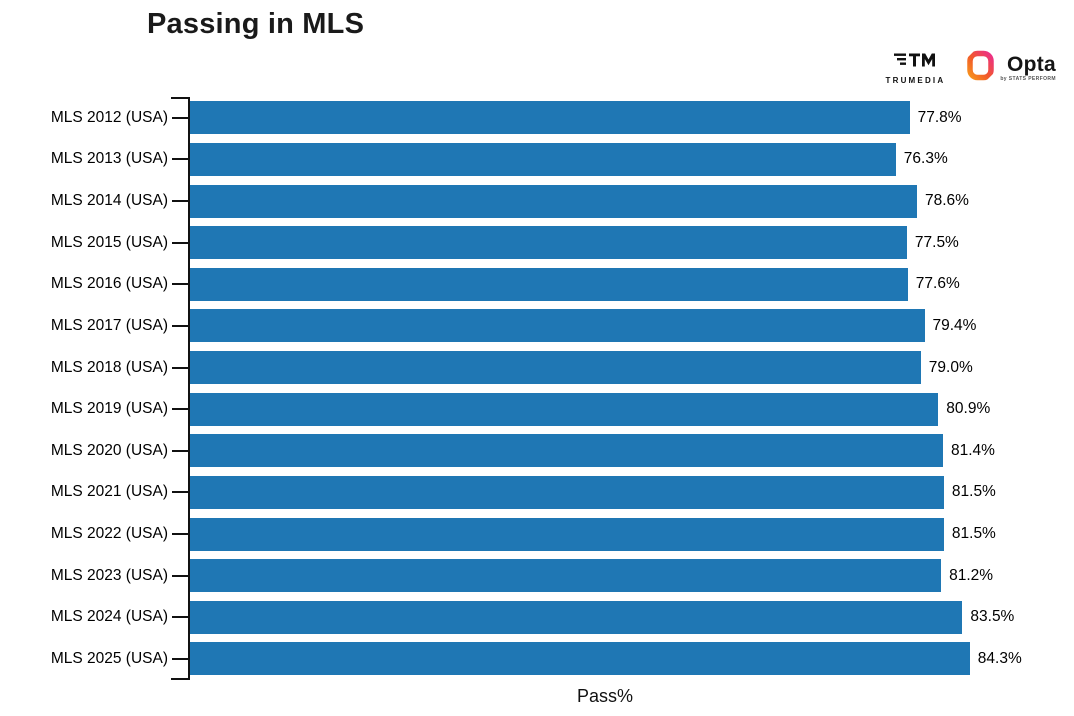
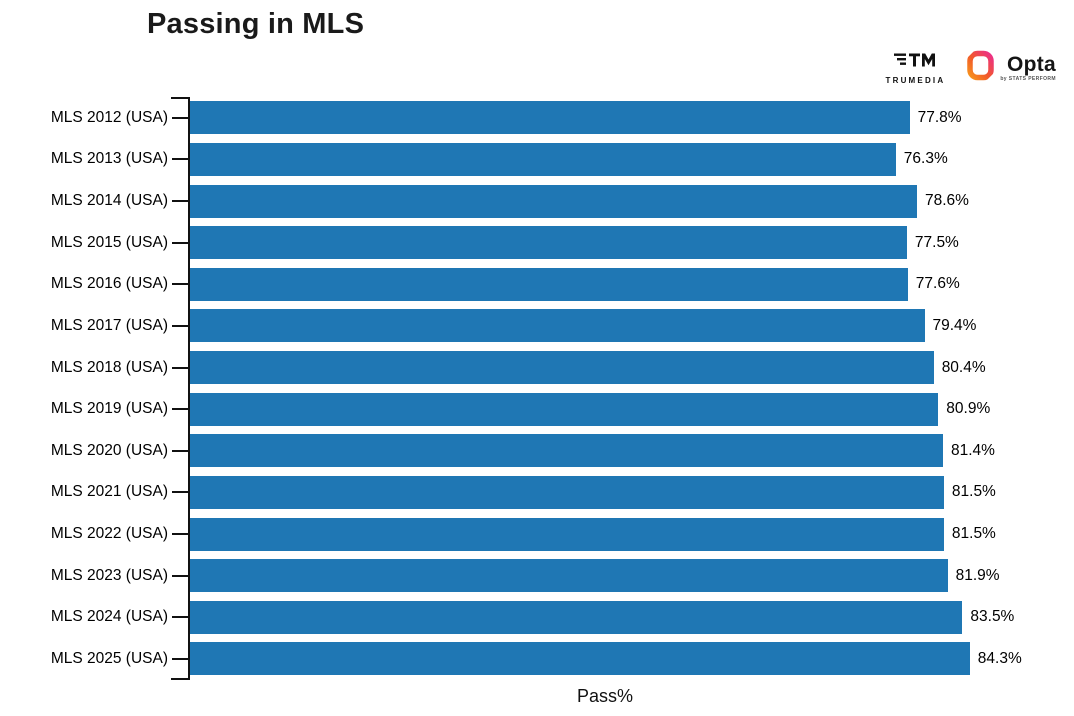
MLS 2018 (USA): 79.0% -> 80.4%
MLS 2023 (USA): 81.2% -> 81.9%
